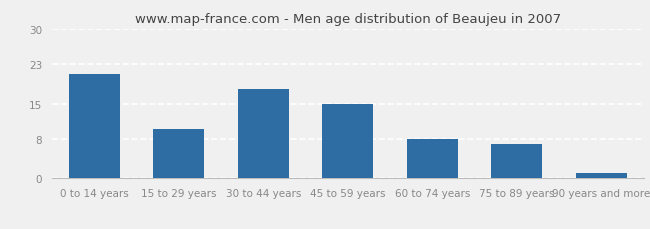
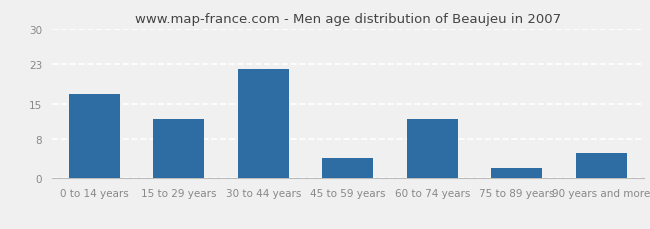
0 to 14 years: 21 -> 17
15 to 29 years: 10 -> 12
30 to 44 years: 18 -> 22
45 to 59 years: 15 -> 4
60 to 74 years: 8 -> 12
75 to 89 years: 7 -> 2
90 years and more: 1 -> 5
